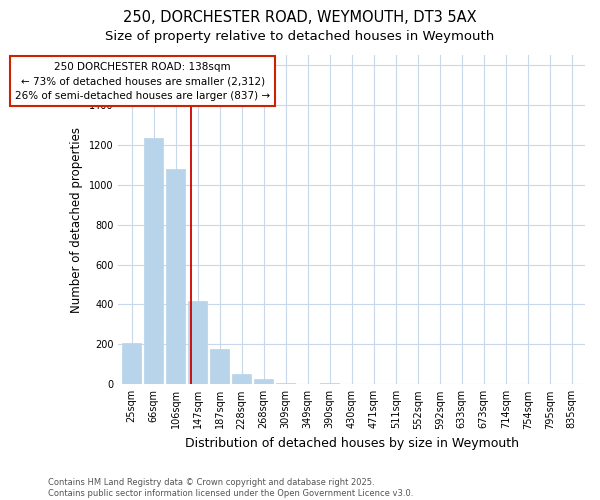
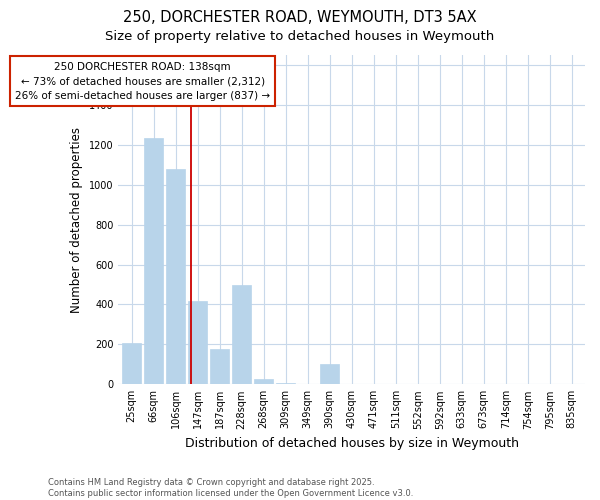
228sqm: 50 -> 500
390sqm: 0 -> 100
